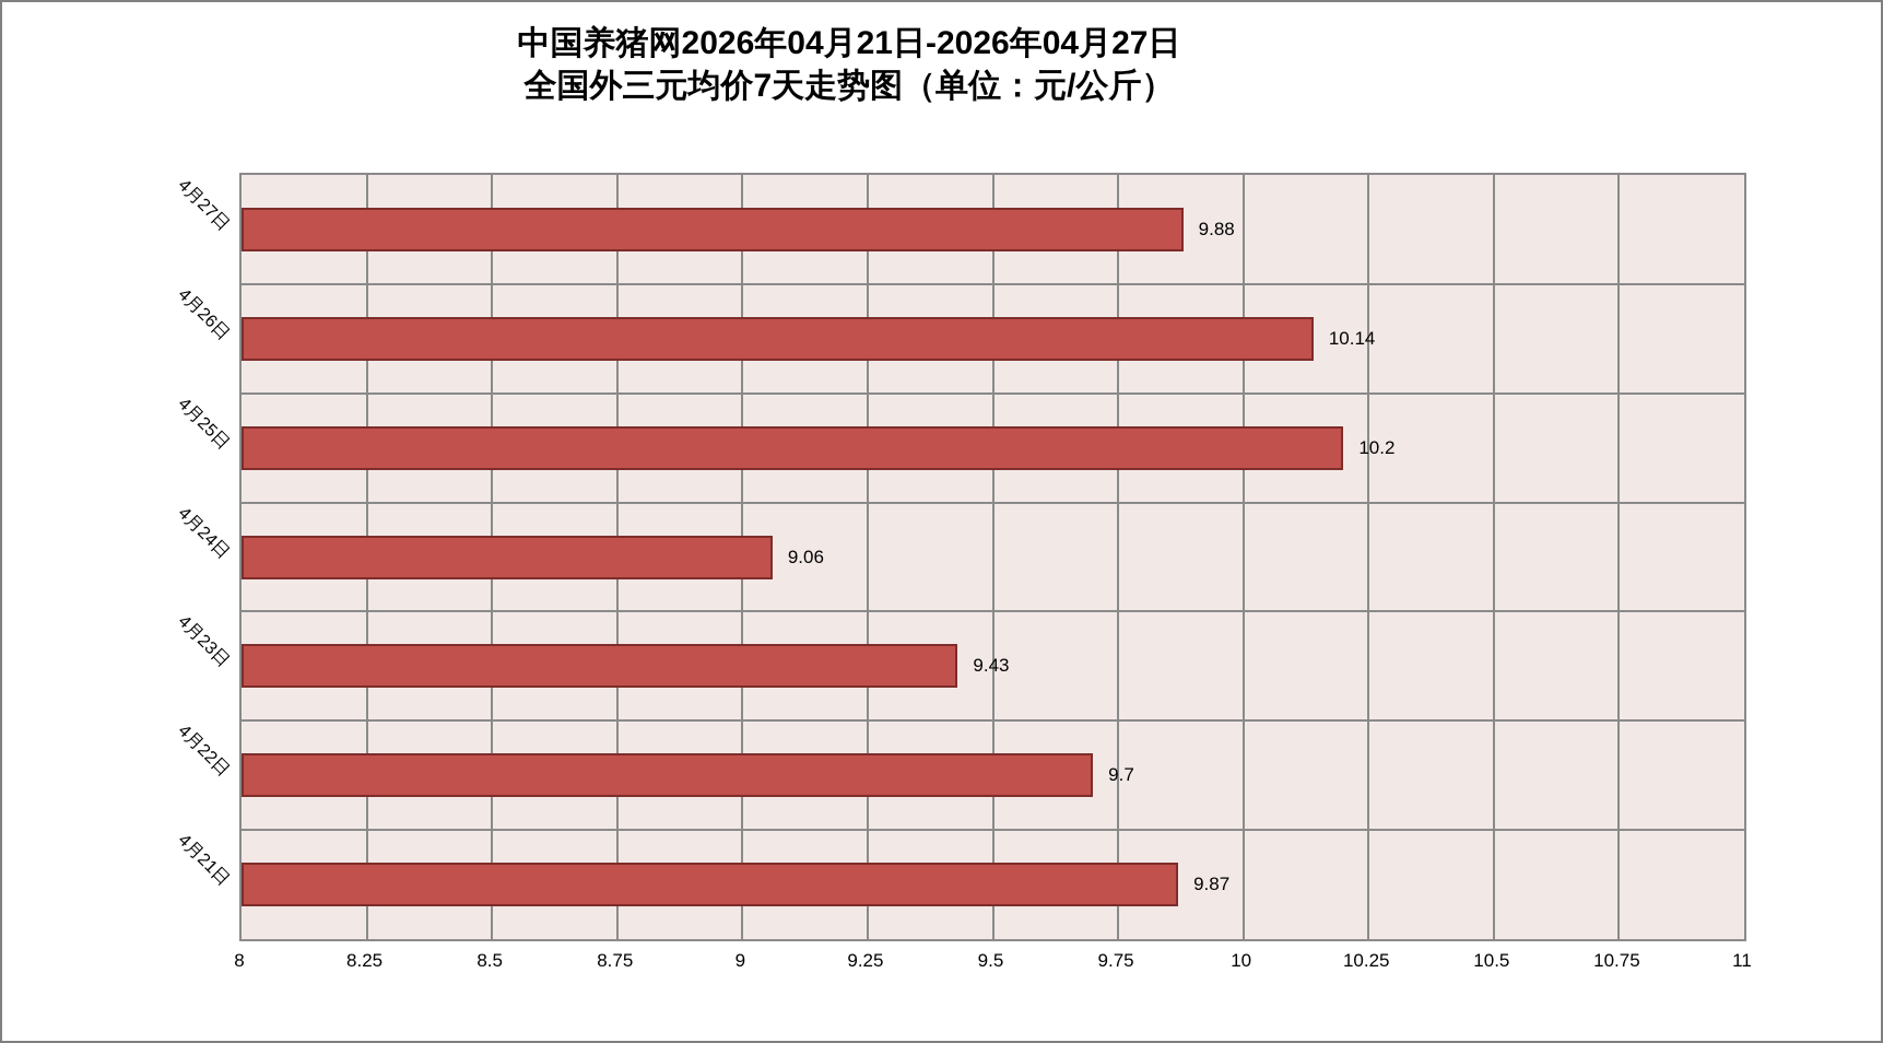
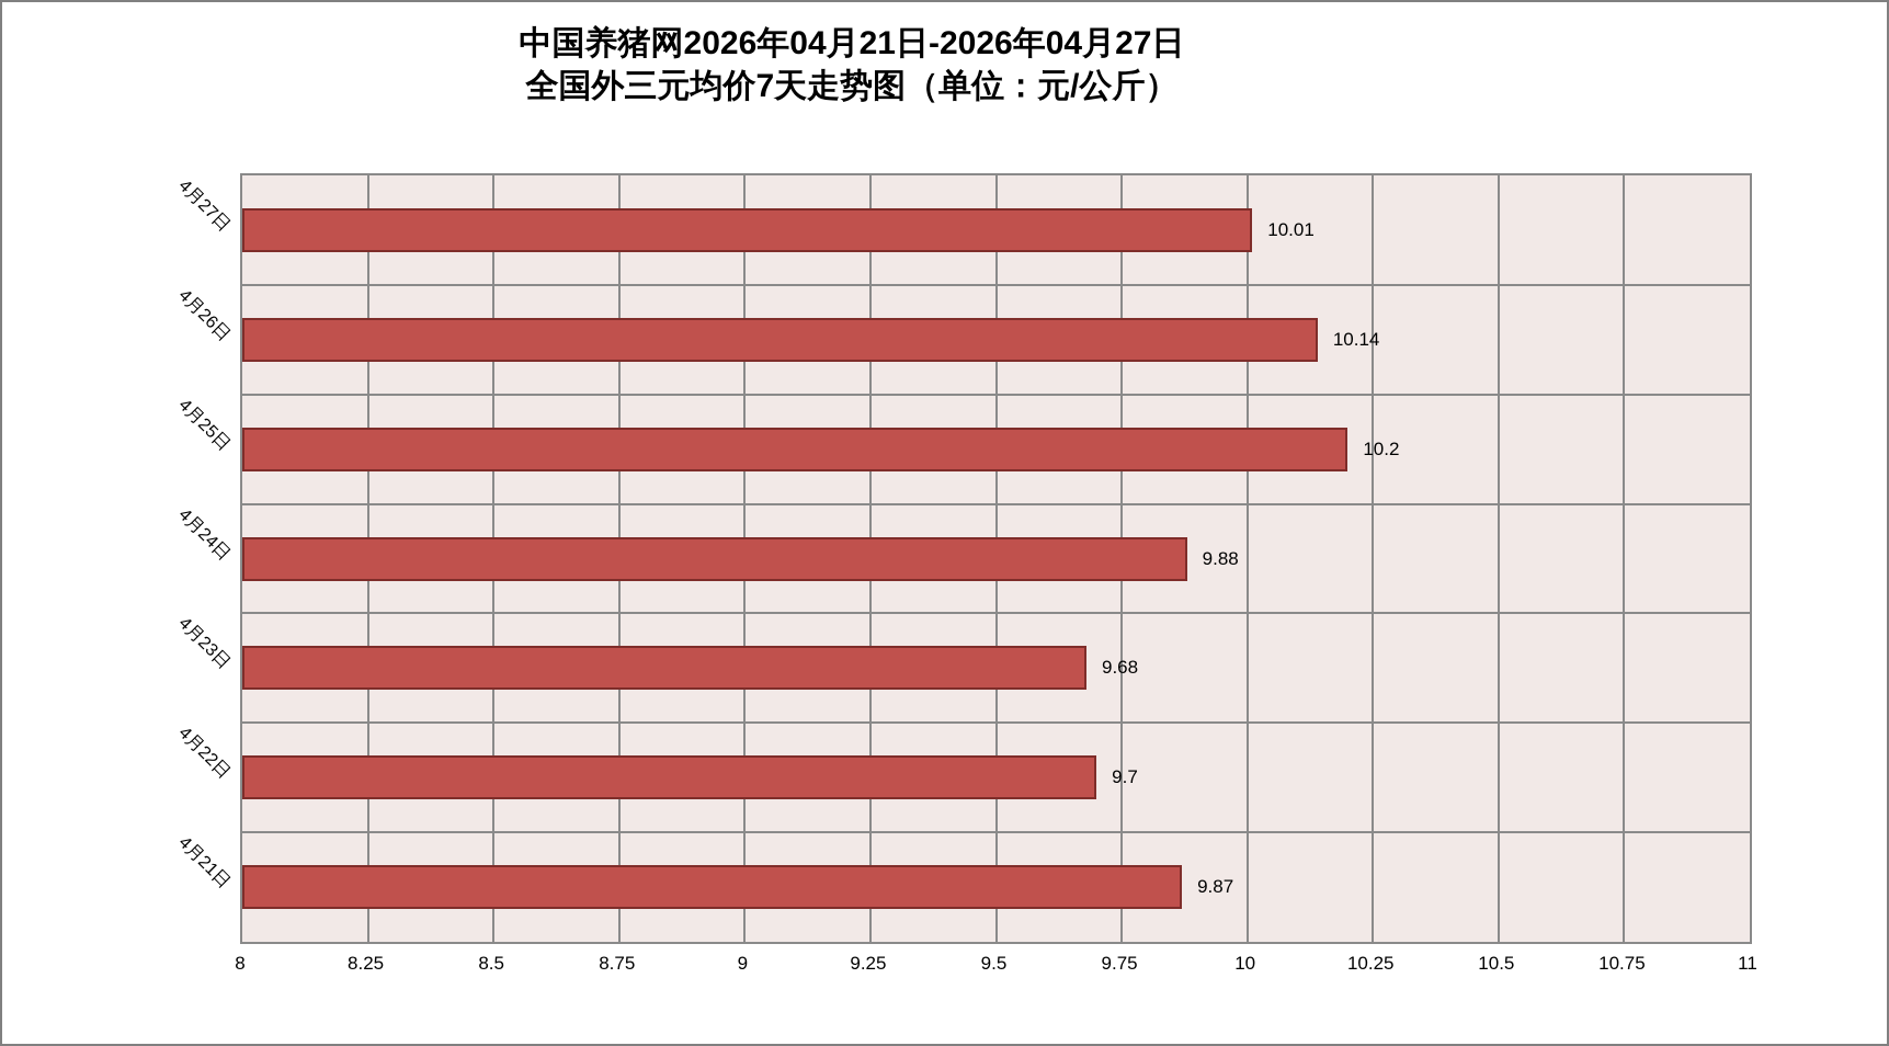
4月27日: 9.88 -> 10.01
4月24日: 9.06 -> 9.88
4月23日: 9.43 -> 9.68
